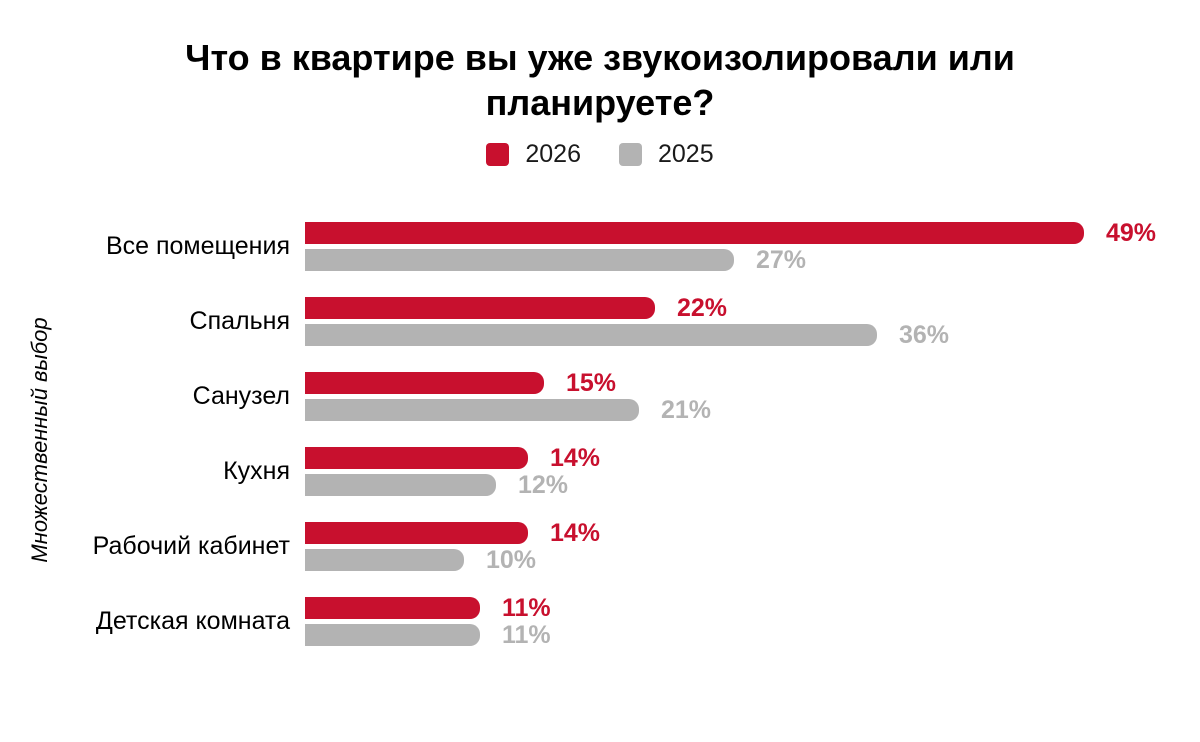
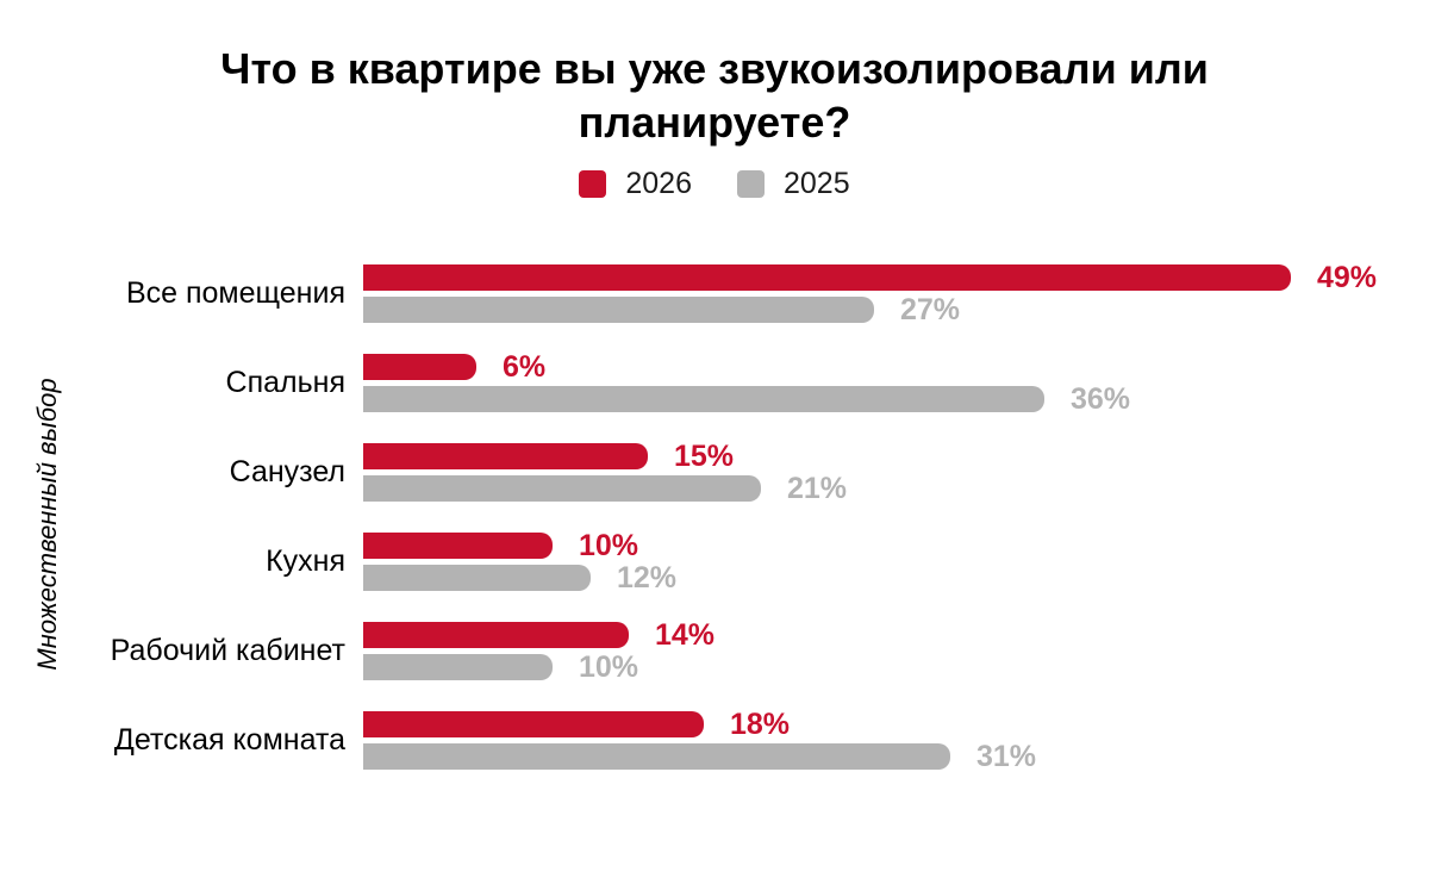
2026/Спальня: 22% -> 6%
2026/Кухня: 14% -> 10%
2026/Детская комната: 11% -> 18%
2025/Детская комната: 11% -> 31%
